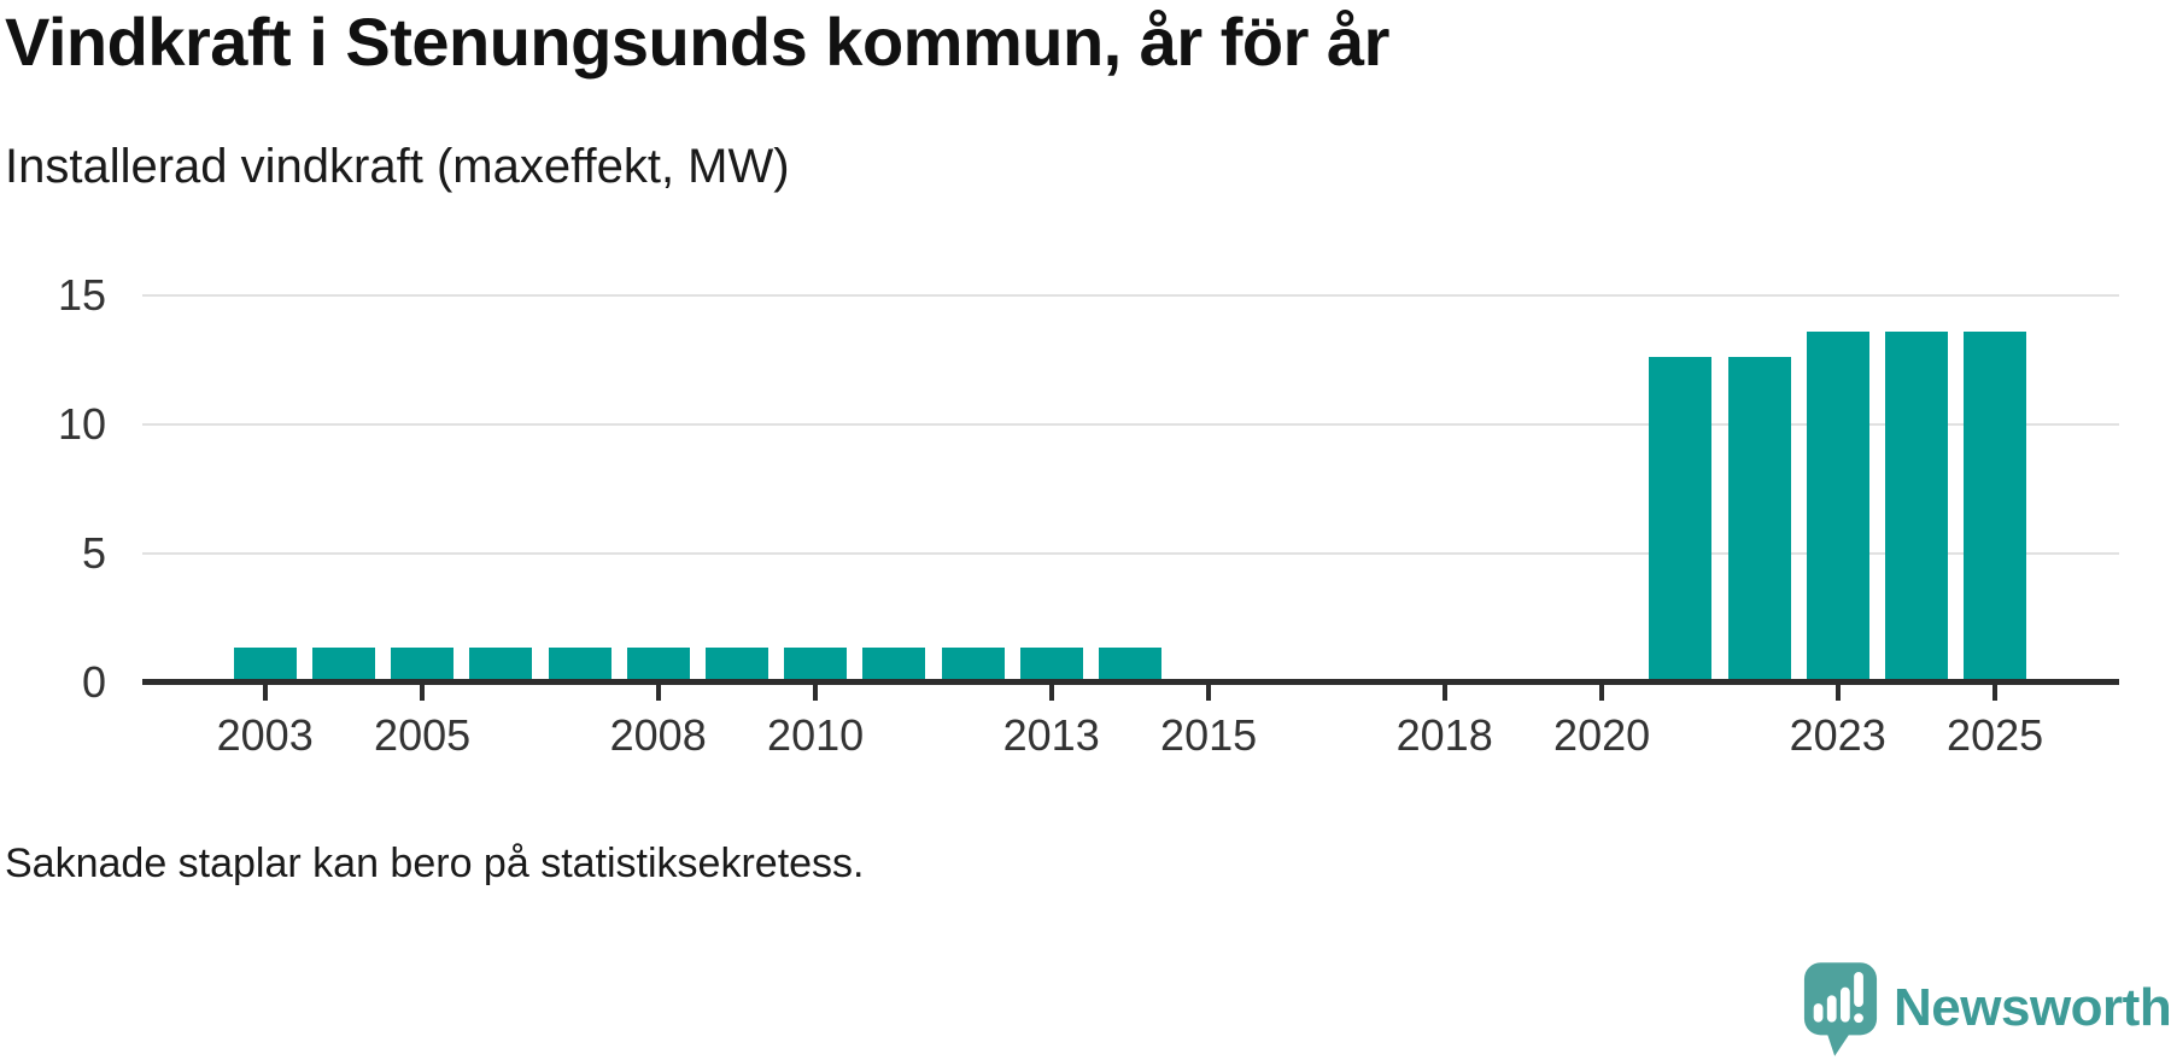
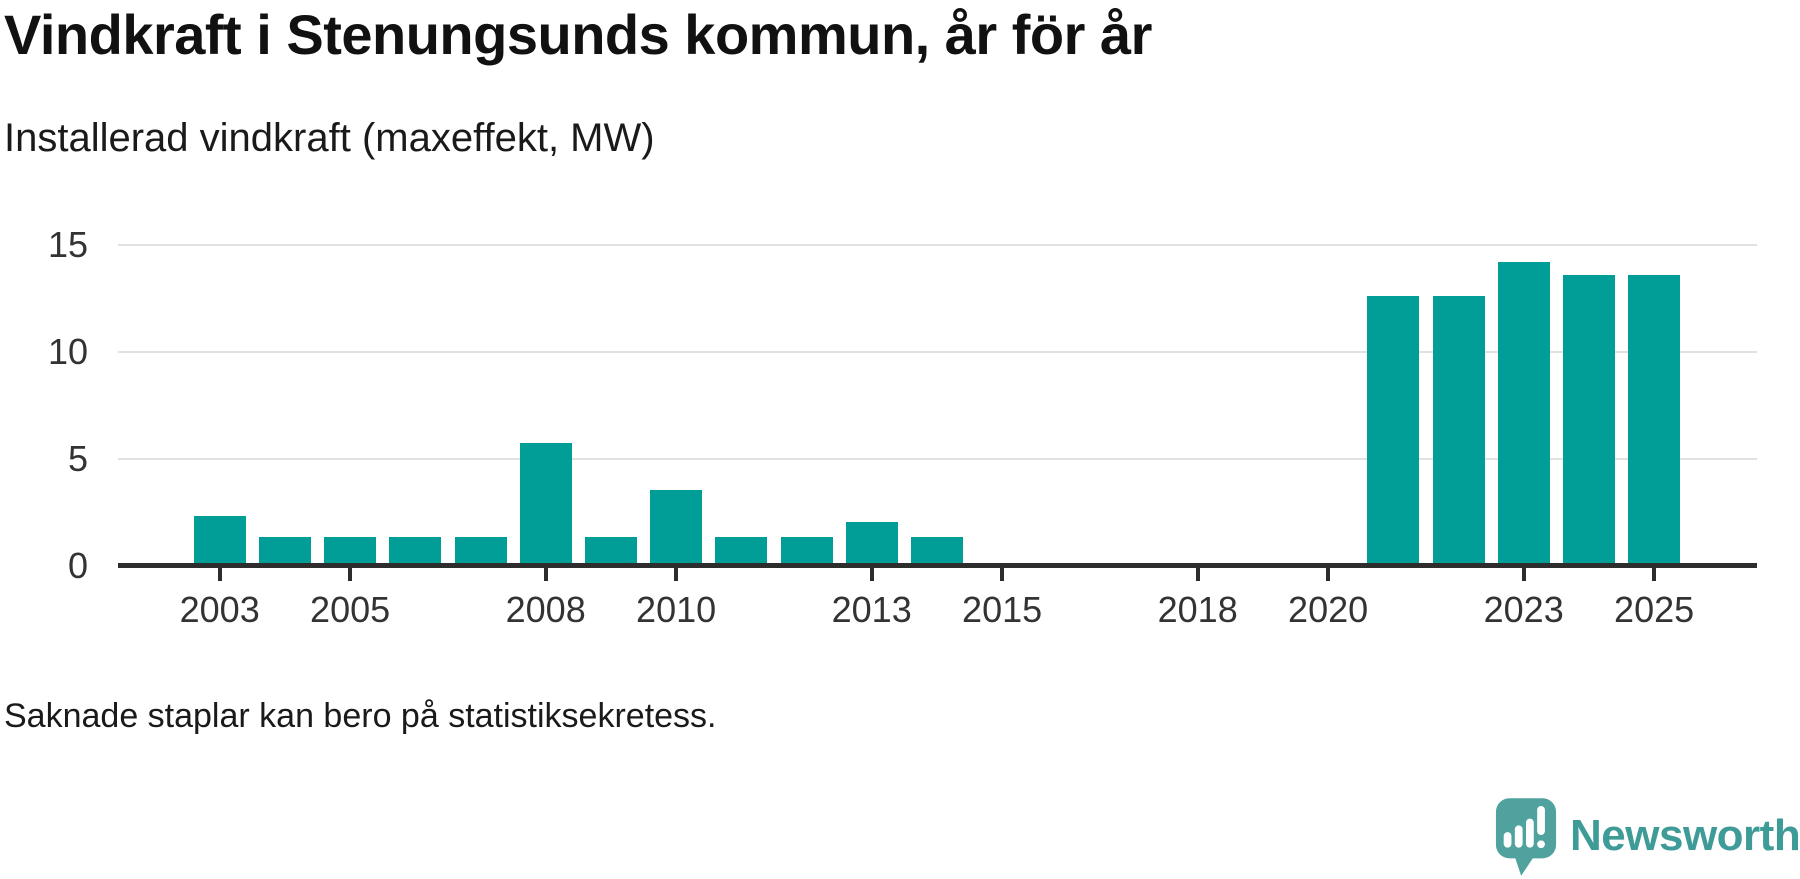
2003: 1.2 -> 2.2
2008: 1.2 -> 5.6
2010: 1.2 -> 3.4
2013: 1.2 -> 1.9
2023: 13.5 -> 14.1
